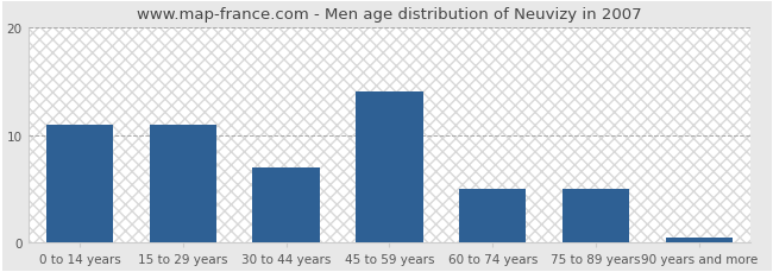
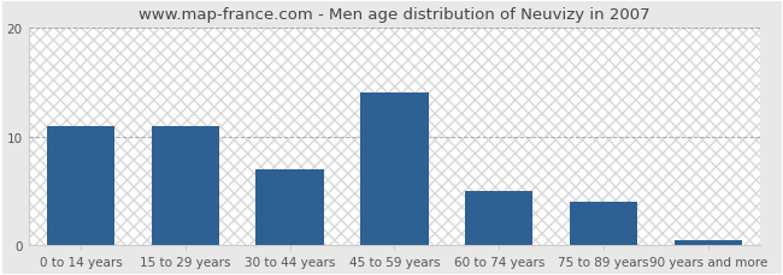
75 to 89 years: 5.0 -> 4.0
